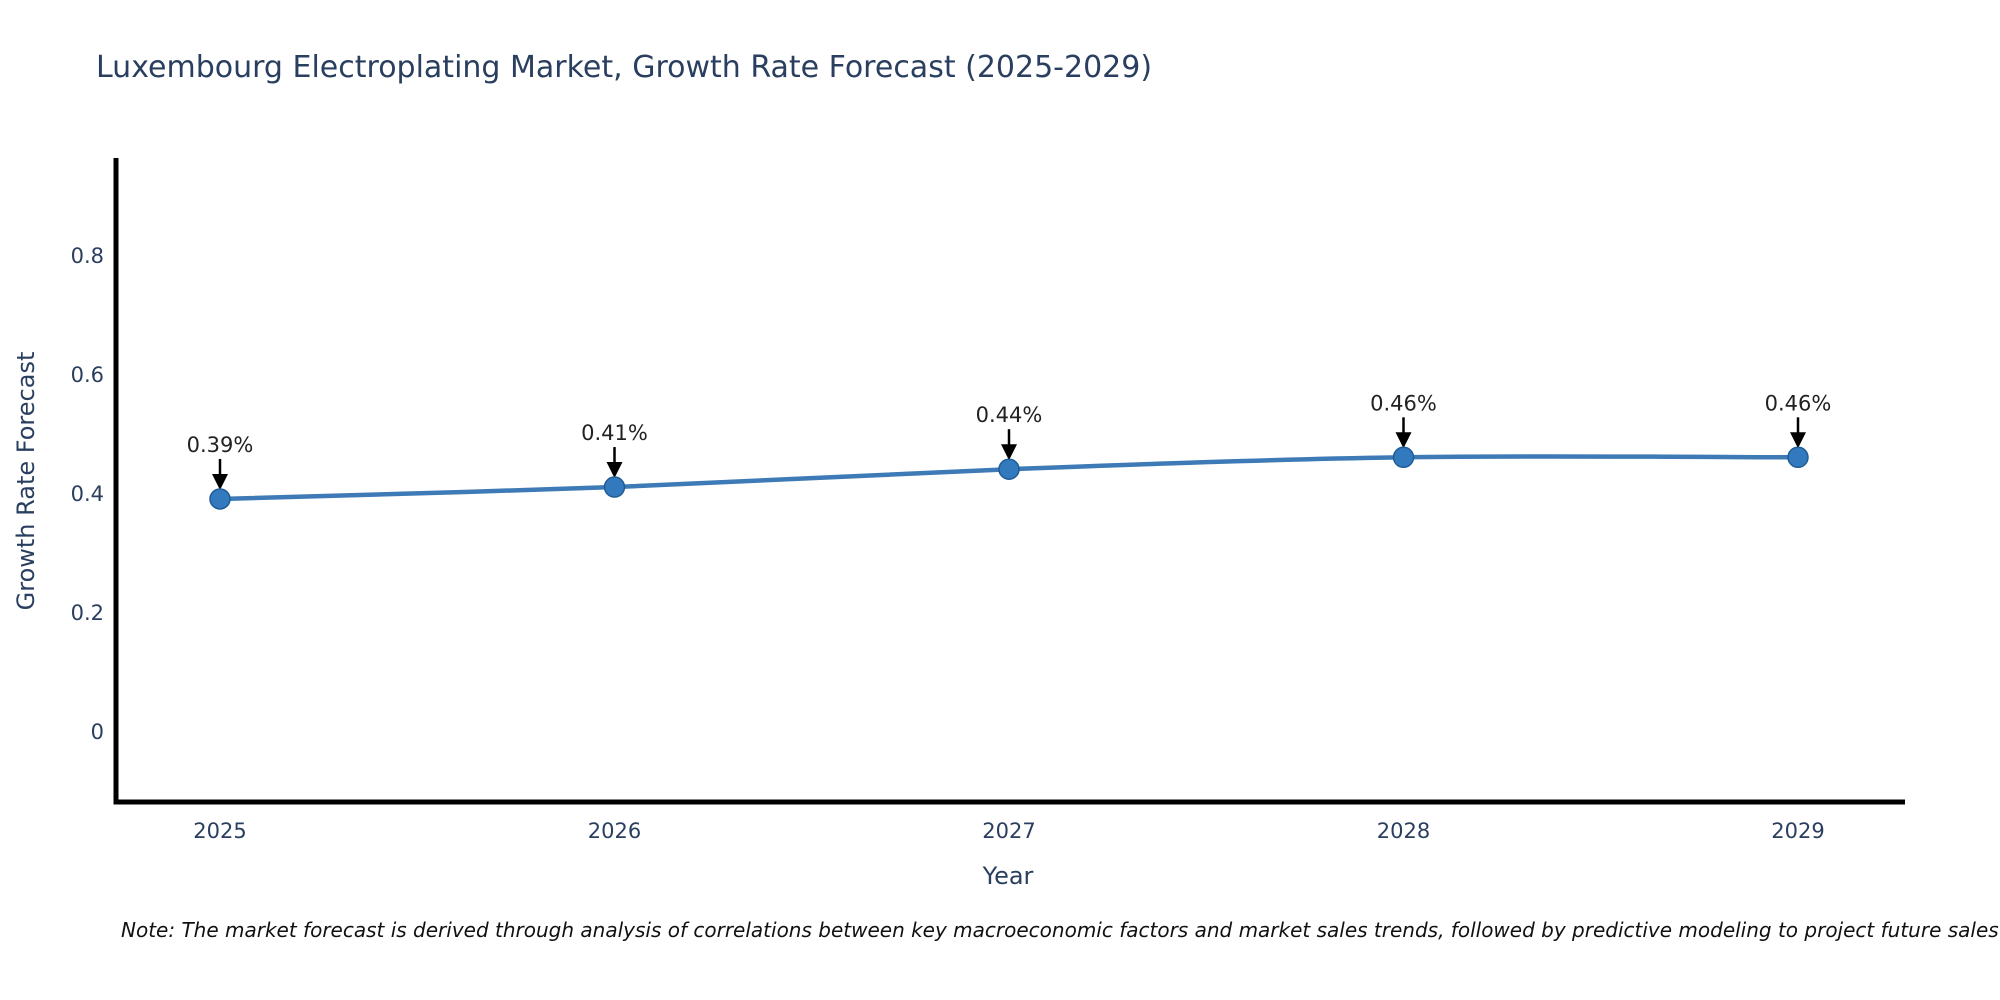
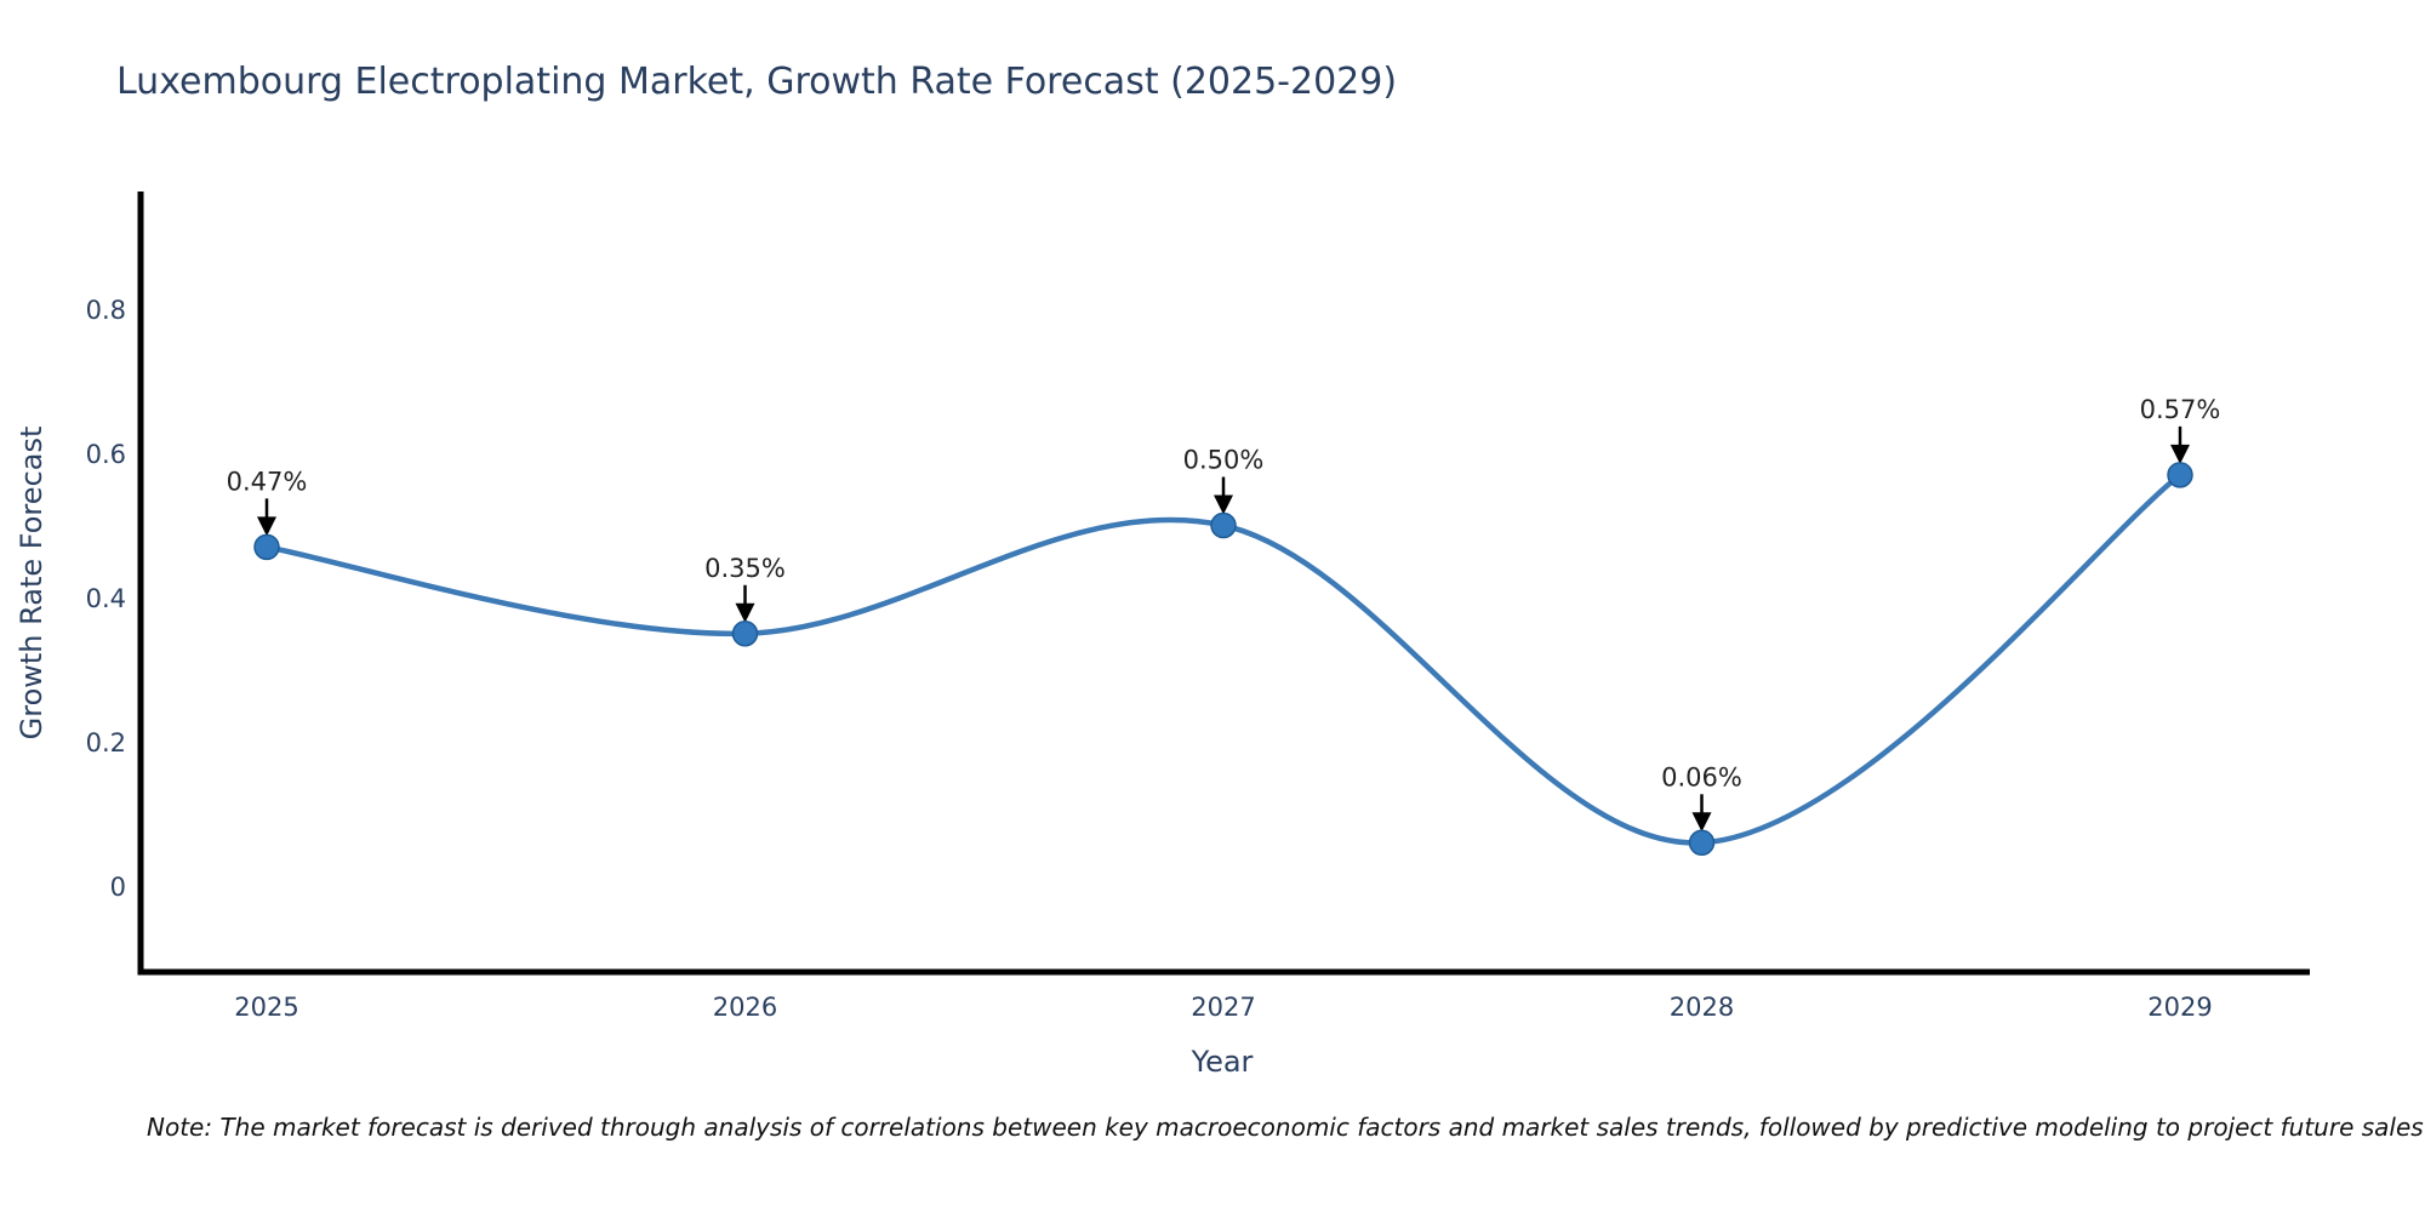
2025: 0.39% -> 0.47%
2026: 0.41% -> 0.35%
2027: 0.44% -> 0.50%
2028: 0.46% -> 0.06%
2029: 0.46% -> 0.57%
